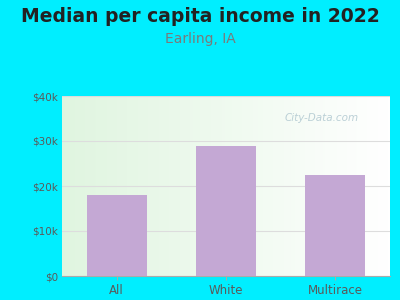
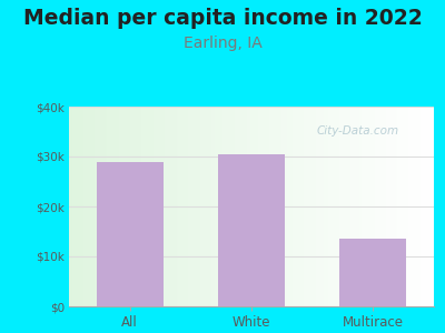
All: $18.0k -> $29.0k
White: $29.0k -> $30.5k
Multirace: $22.5k -> $13.5k
